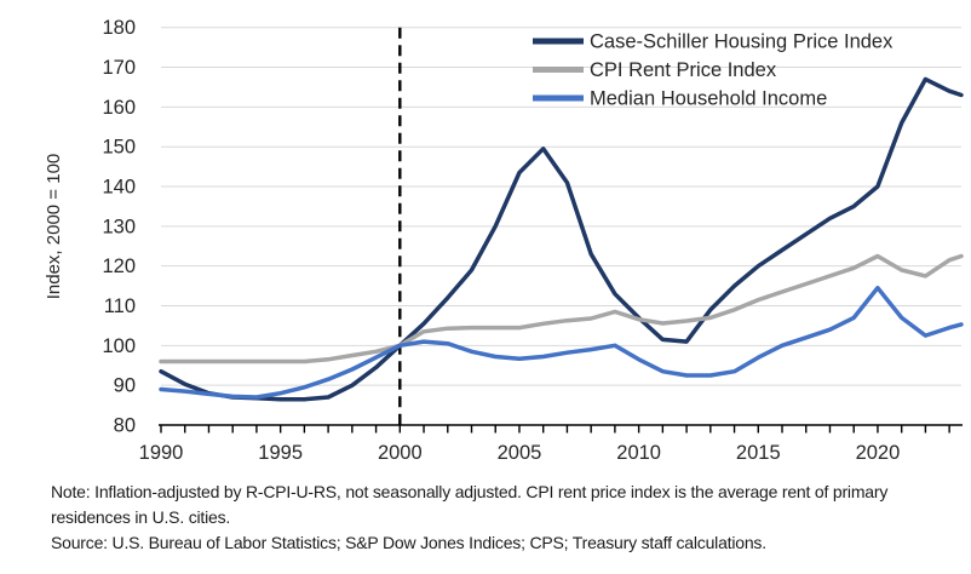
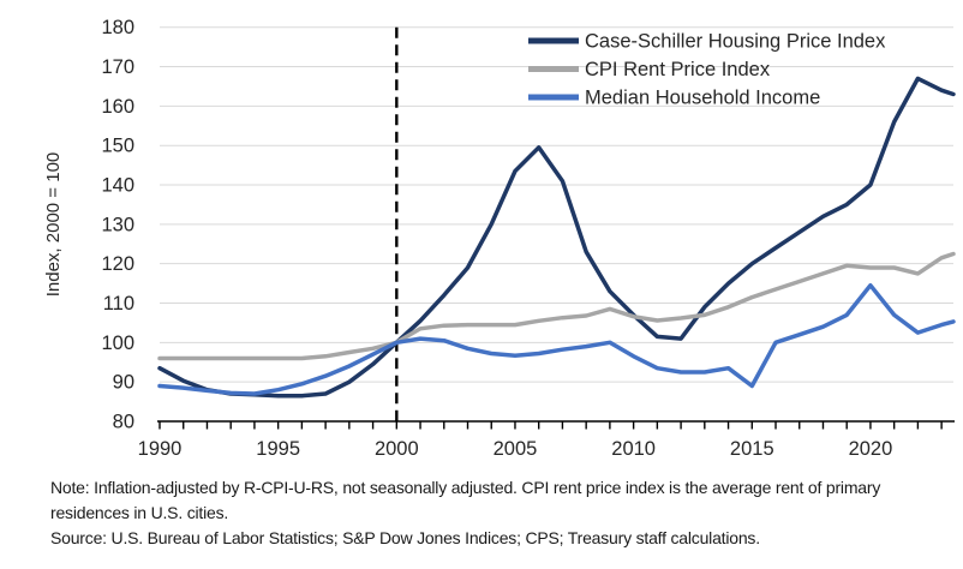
Median Household Income/2015: 97 -> 89
CPI Rent Price Index/2020: 122 -> 119
